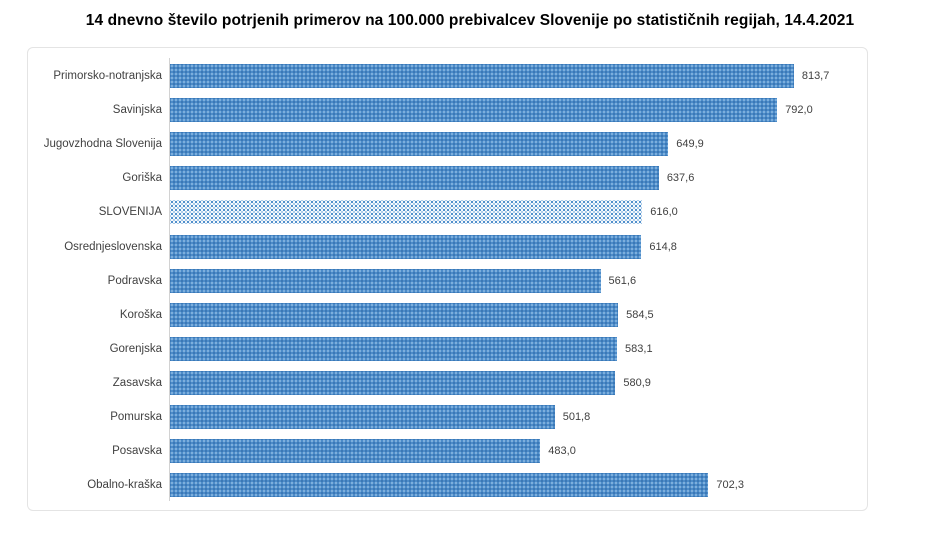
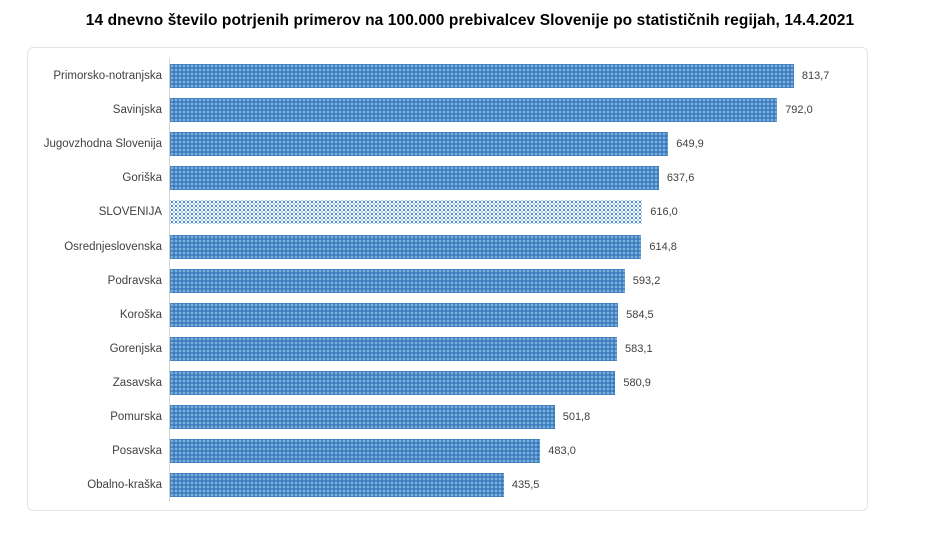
Podravska: 561,6 -> 593,2
Obalno-kraška: 702,3 -> 435,5
